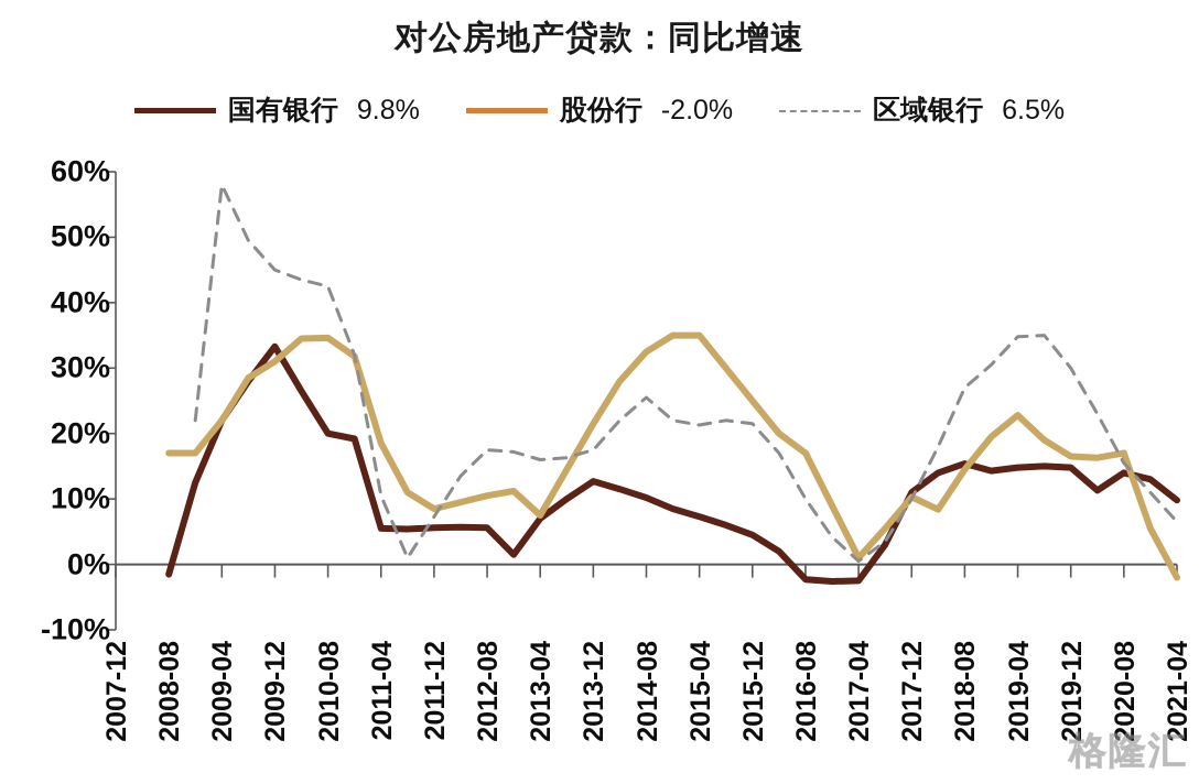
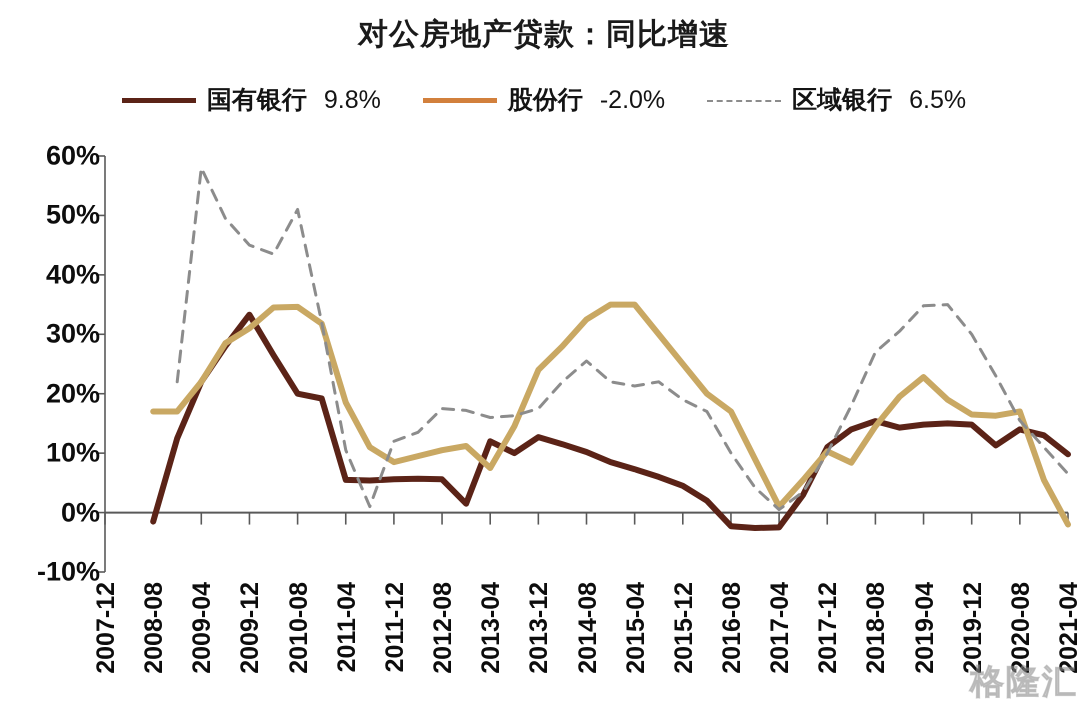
区域银行/2010-08: 42% -> 51%
区域银行/2011-12: 7% -> 12%
国有银行/2013-04: 7% -> 12%
股份行/2013-12: 22% -> 24%
区域银行/2015-12: 22% -> 19%
